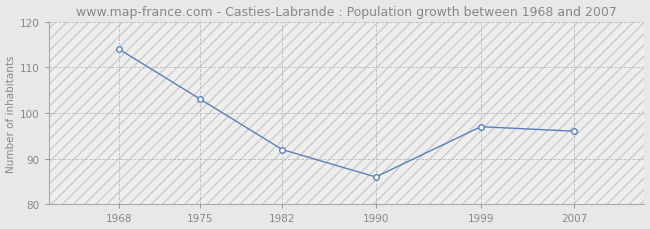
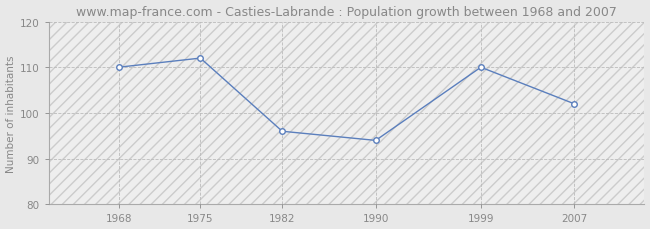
1968: 114 -> 110
1975: 103 -> 112
1982: 92 -> 96
1990: 86 -> 94
1999: 97 -> 110
2007: 96 -> 102
